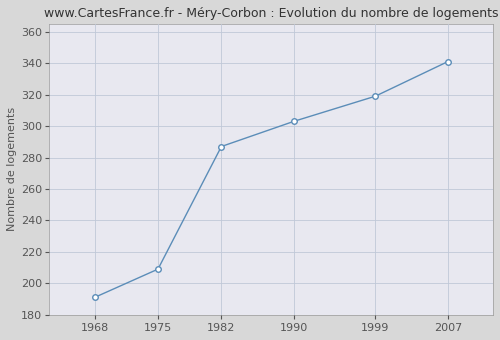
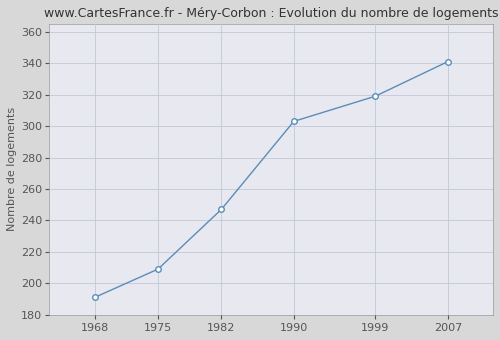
1982: 287 -> 247
